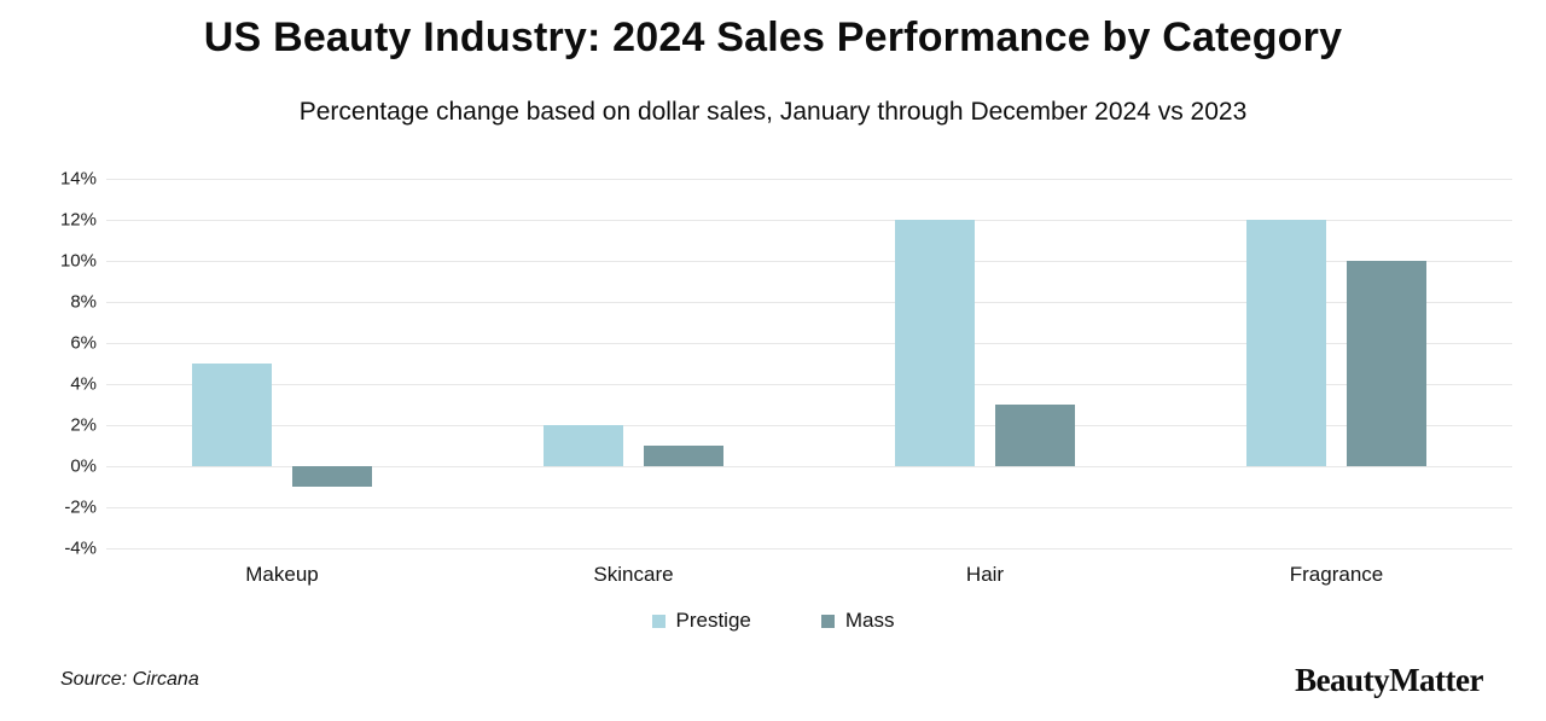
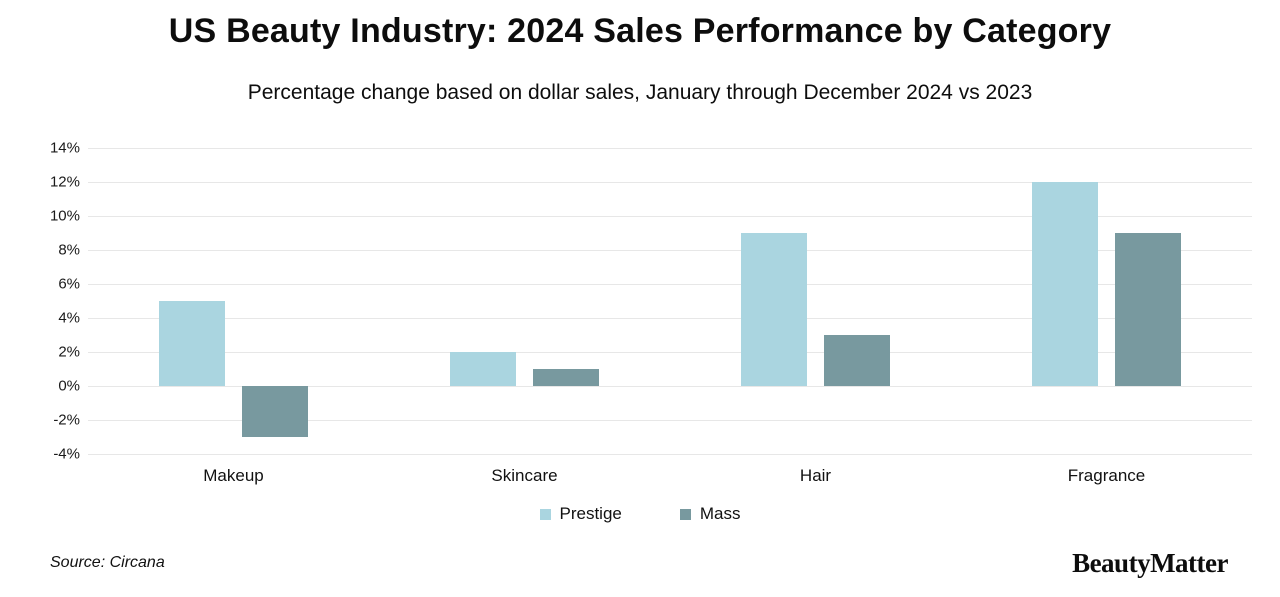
Mass/Makeup: -1% -> -3%
Prestige/Hair: 12% -> 9%
Mass/Fragrance: 10% -> 9%
